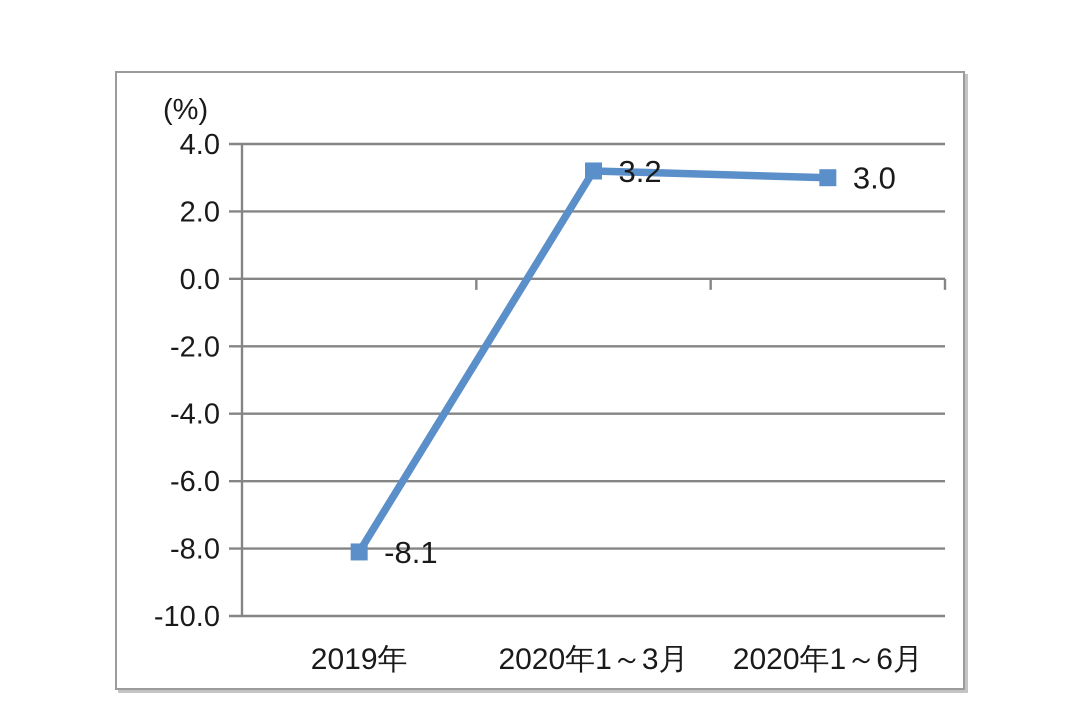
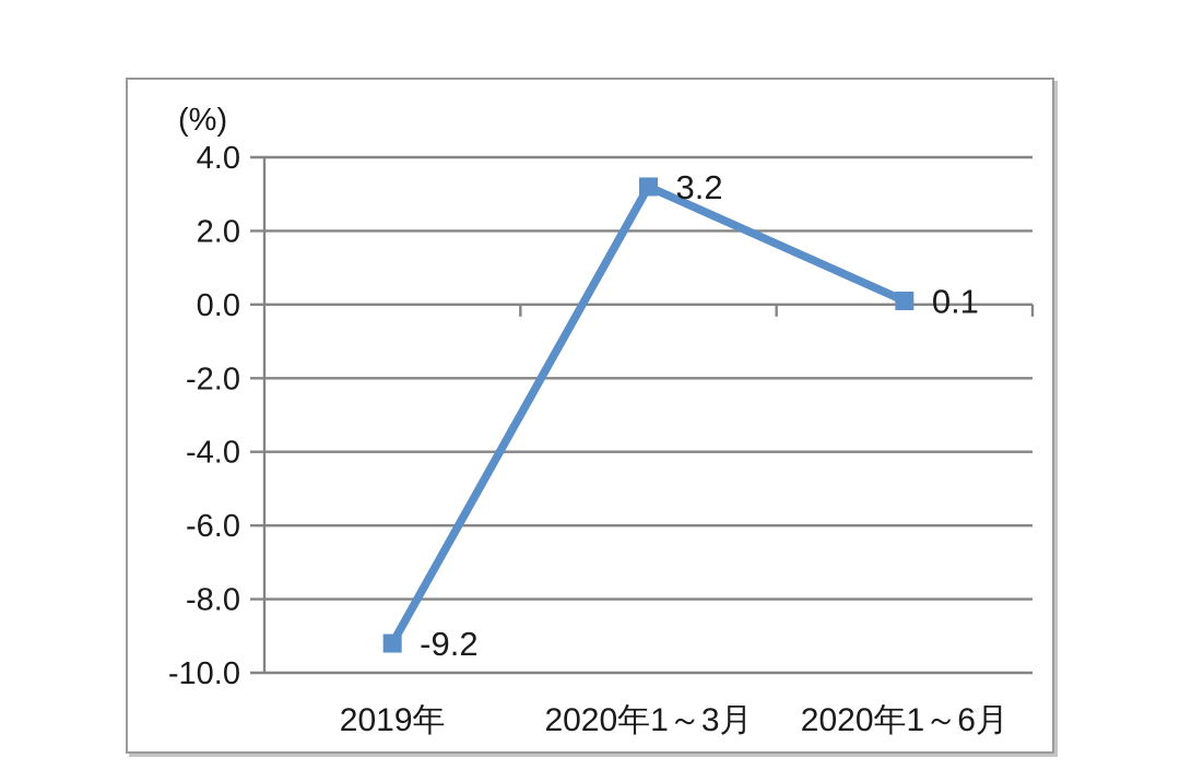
2019年: -8.1 -> -9.2
2020年1～6月: 3.0 -> 0.1
